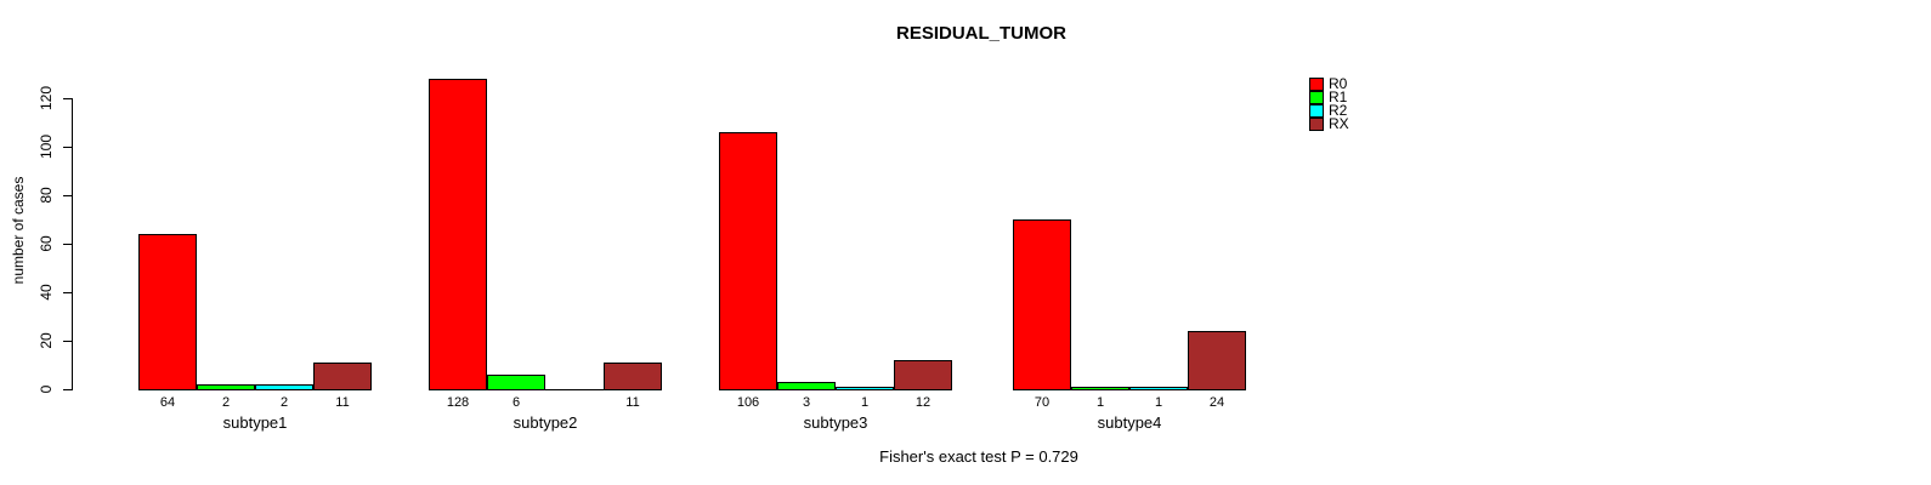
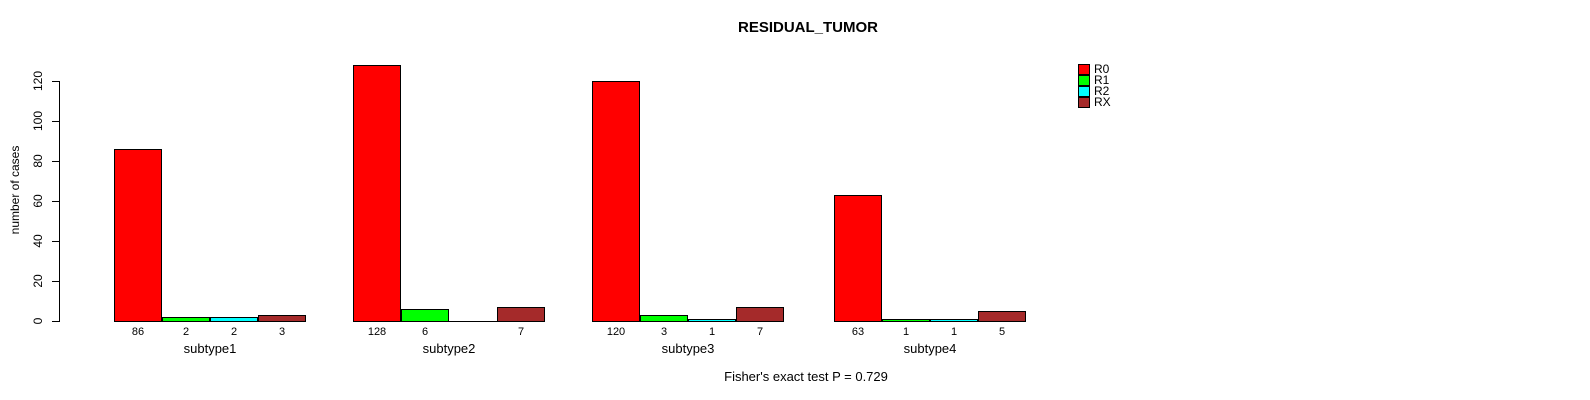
R0/subtype1: 64 -> 86
RX/subtype1: 11 -> 3
RX/subtype2: 11 -> 7
R0/subtype3: 106 -> 120
RX/subtype3: 12 -> 7
R0/subtype4: 70 -> 63
RX/subtype4: 24 -> 5
